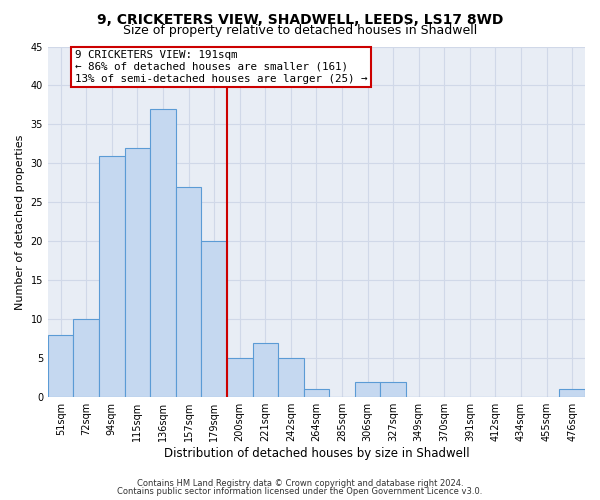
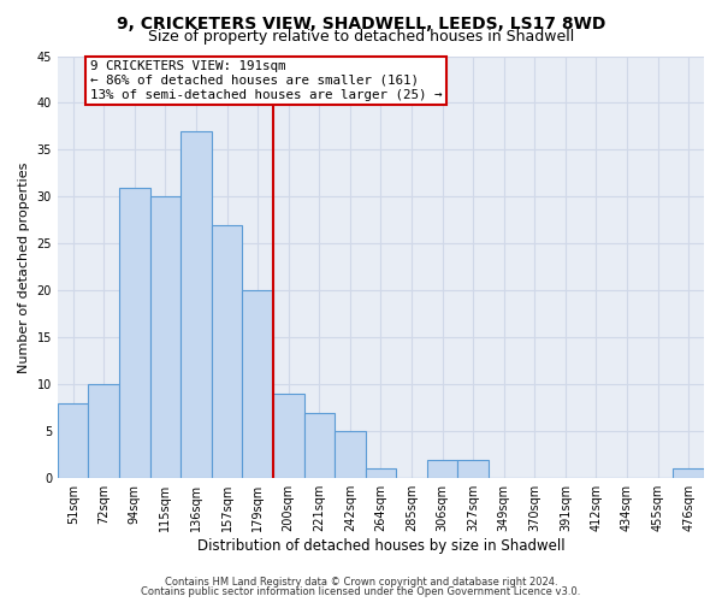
115sqm: 32 -> 30
200sqm: 5 -> 9
